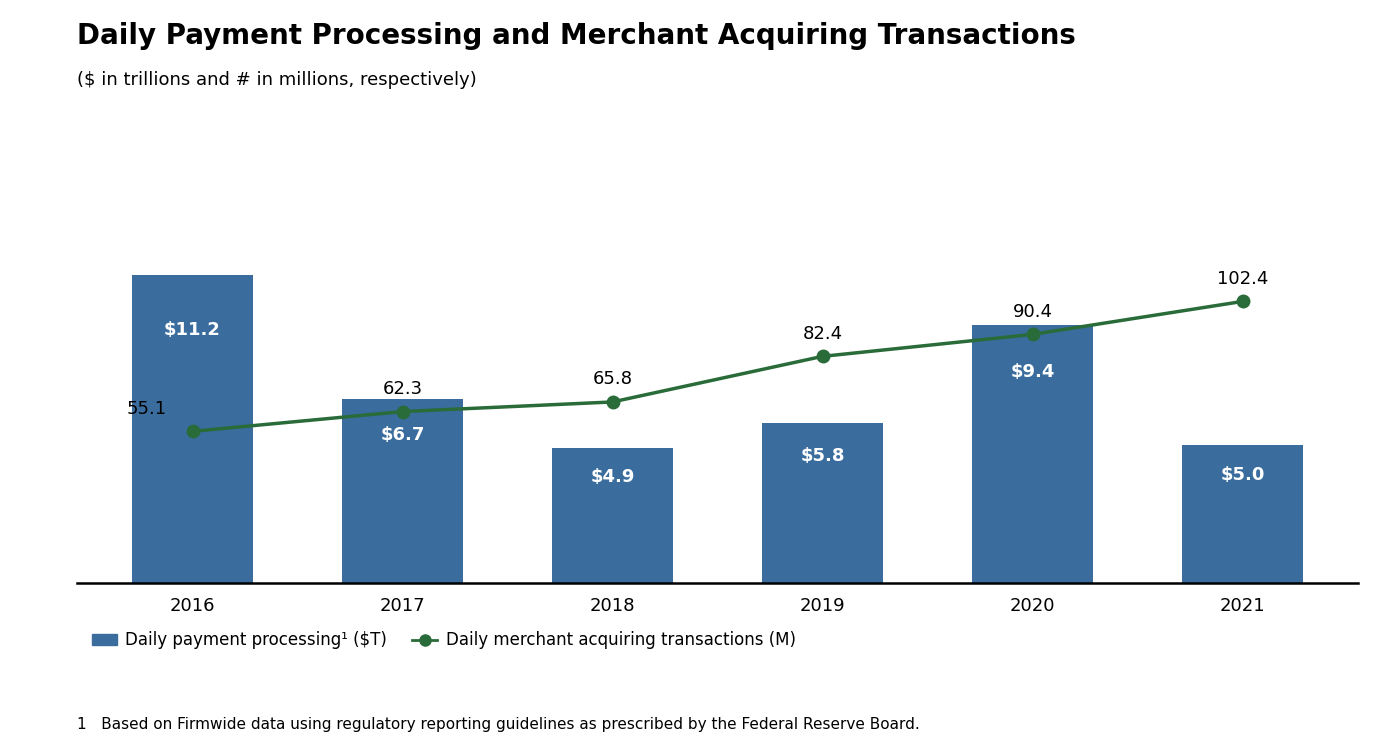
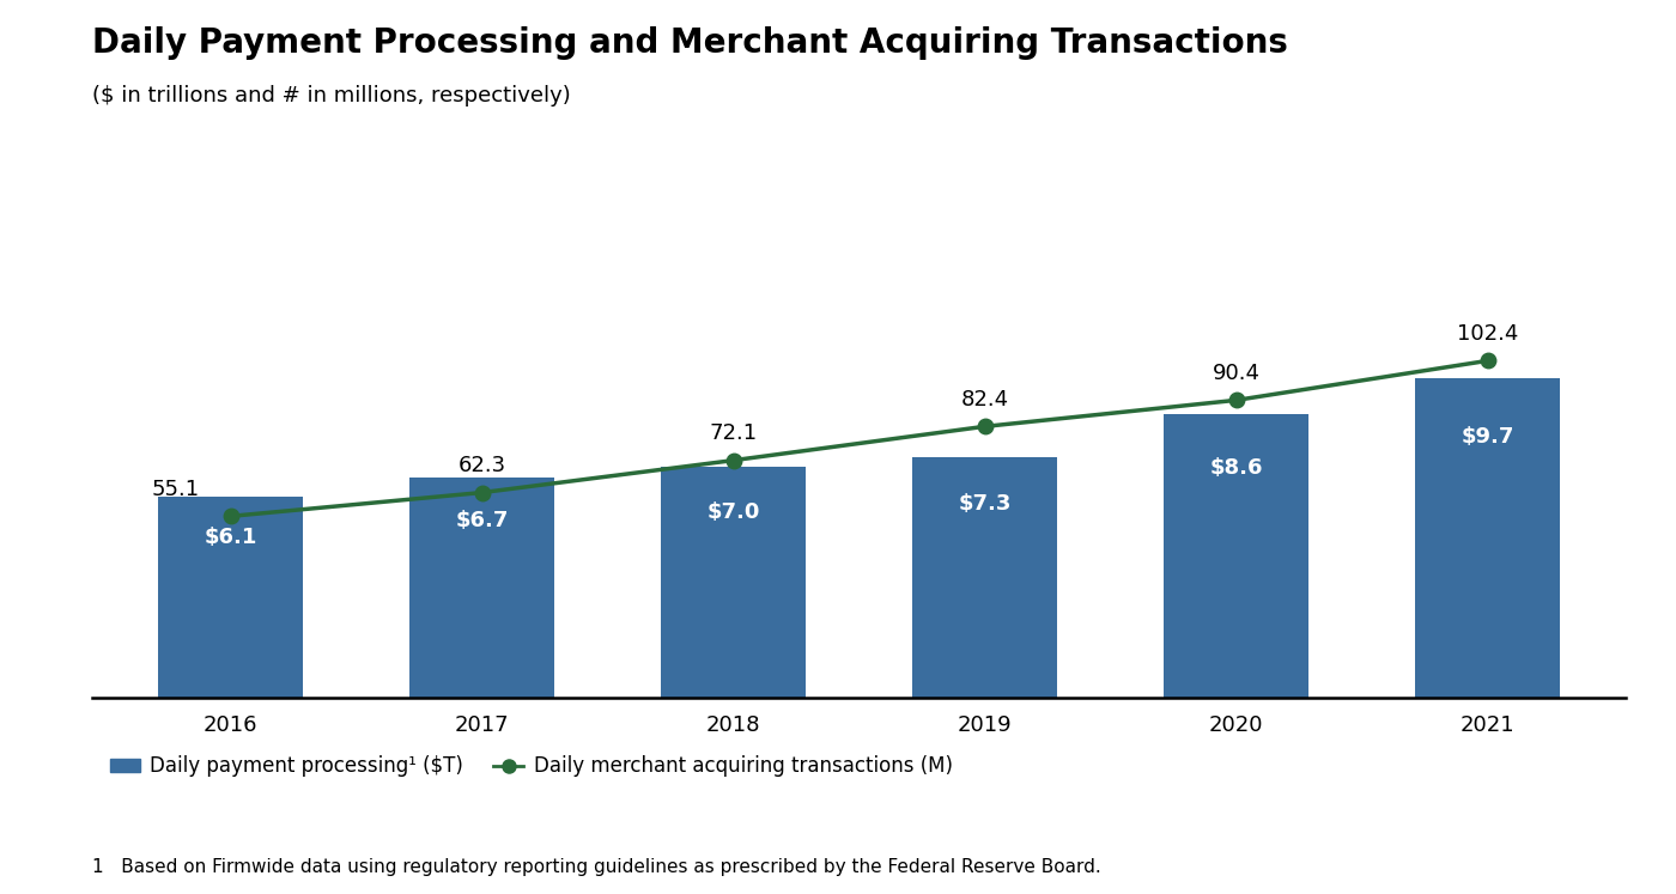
Daily payment processing¹ ($T)/2016: $11.2 -> $6.1
Daily payment processing¹ ($T)/2018: $4.9 -> $7.0
Daily merchant acquiring transactions (M)/2018: 65.8 -> 72.1
Daily payment processing¹ ($T)/2019: $5.8 -> $7.3
Daily payment processing¹ ($T)/2020: $9.4 -> $8.6
Daily payment processing¹ ($T)/2021: $5.0 -> $9.7
